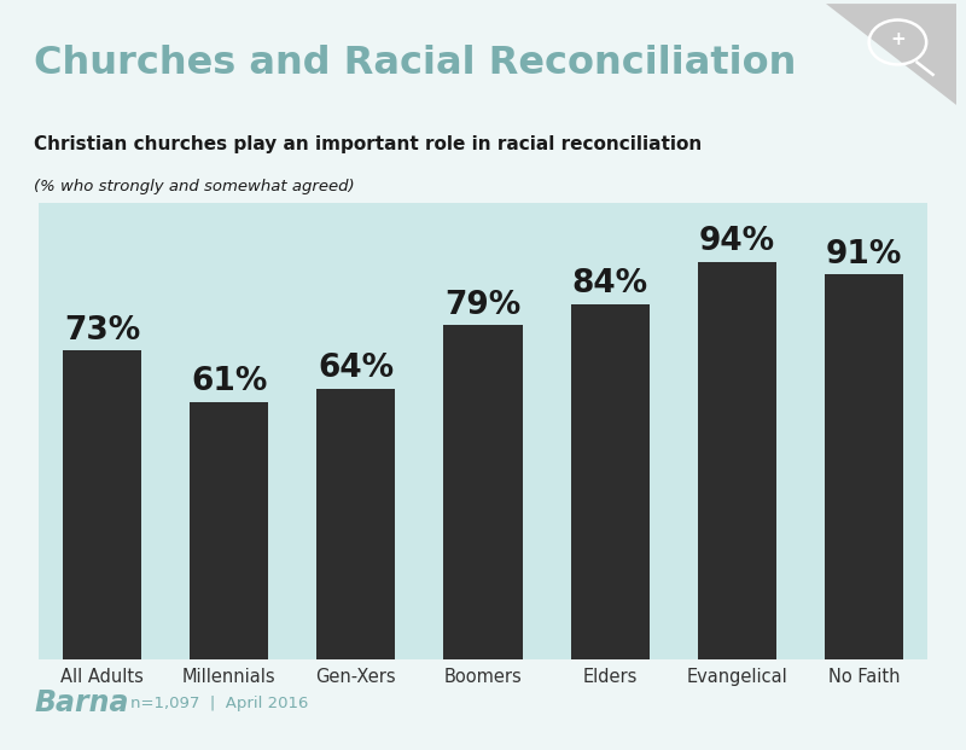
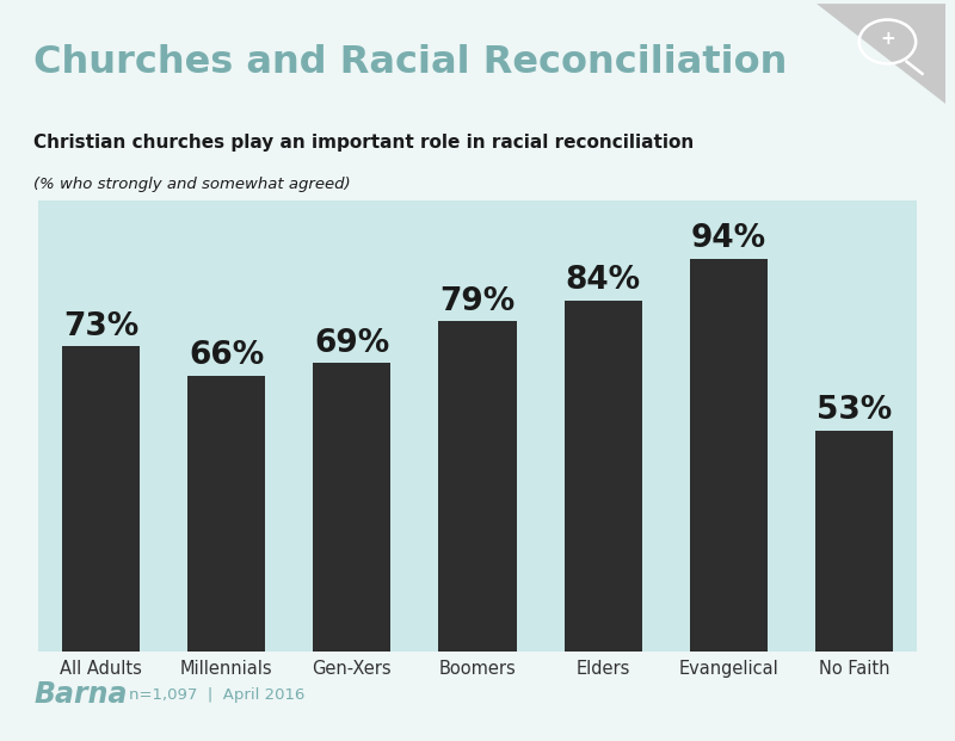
Millennials: 61% -> 66%
Gen-Xers: 64% -> 69%
No Faith: 91% -> 53%
